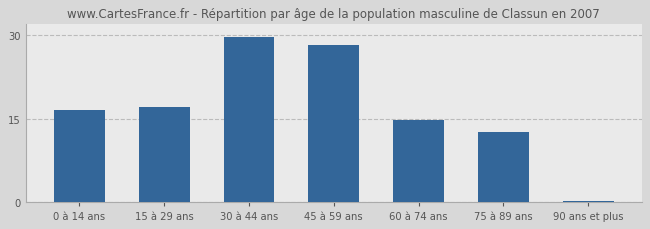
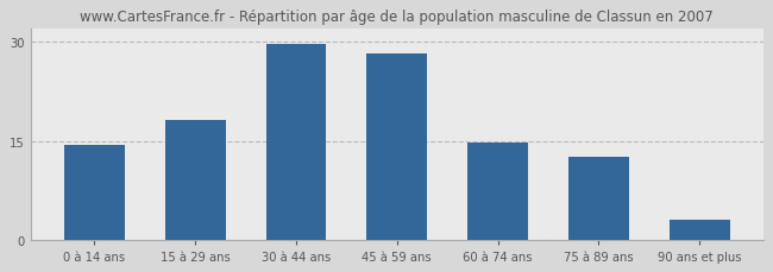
0 à 14 ans: 16.5 -> 14.4
15 à 29 ans: 17.0 -> 18.2
90 ans et plus: 0.2 -> 3.0
